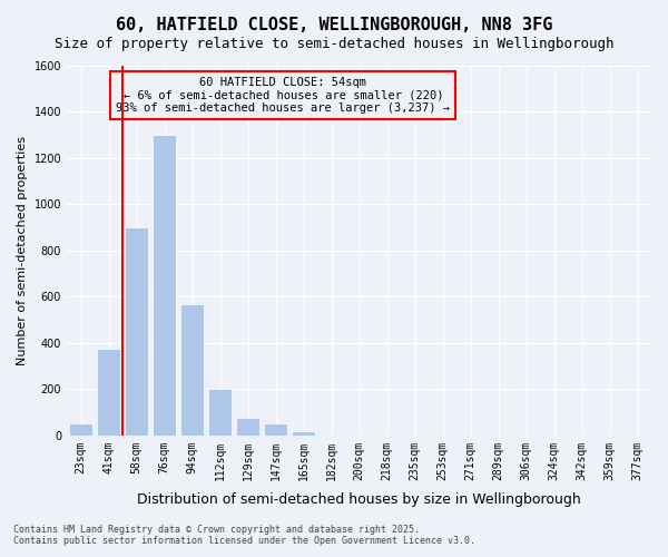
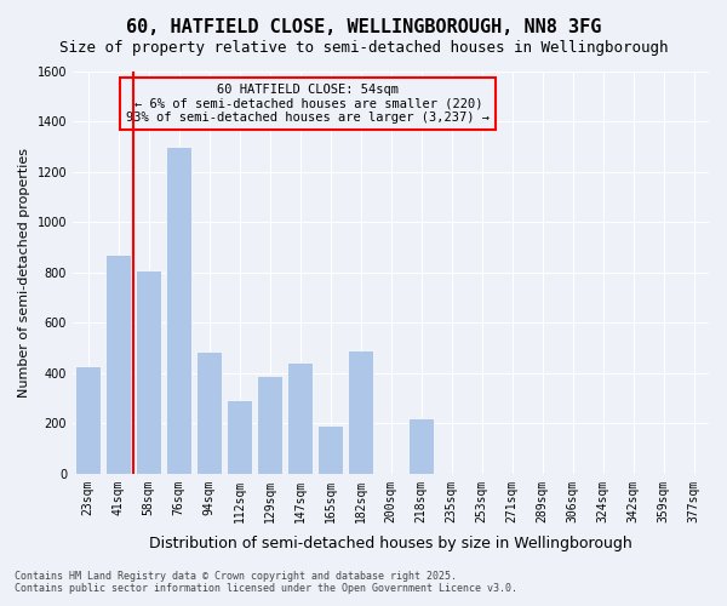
23sqm: 50 -> 430
41sqm: 375 -> 870
58sqm: 900 -> 810
94sqm: 570 -> 485
112sqm: 200 -> 295
129sqm: 75 -> 390
147sqm: 50 -> 445
165sqm: 20 -> 190
182sqm: 5 -> 490
218sqm: 5 -> 220
